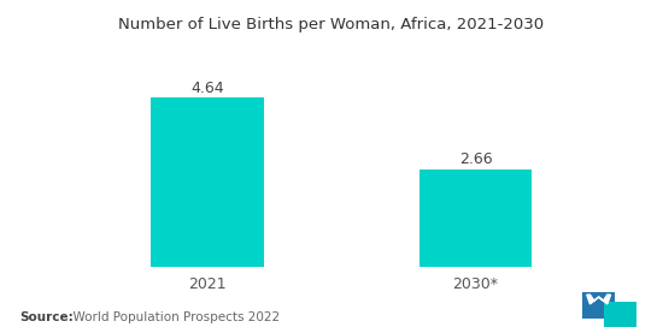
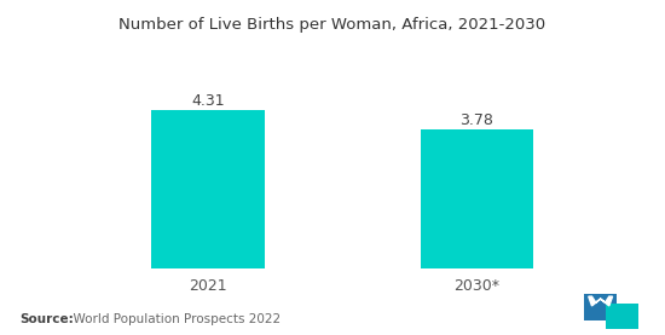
2021: 4.64 -> 4.31
2030*: 2.66 -> 3.78
